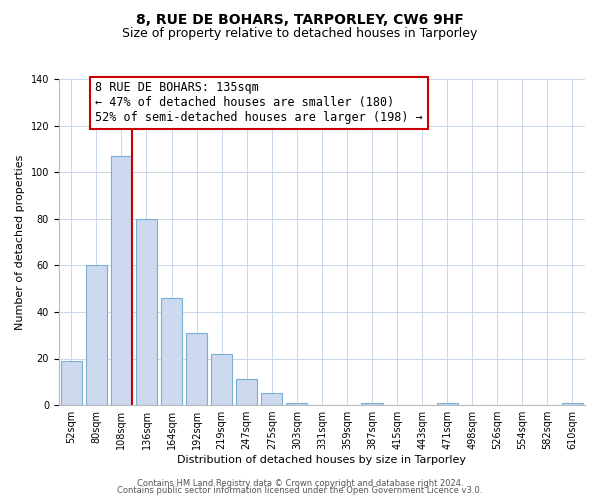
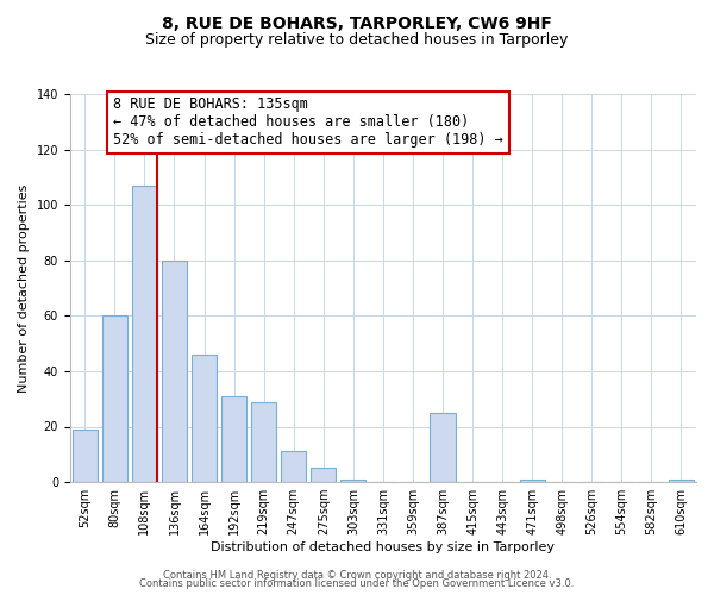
219sqm: 22 -> 29
387sqm: 1 -> 25
